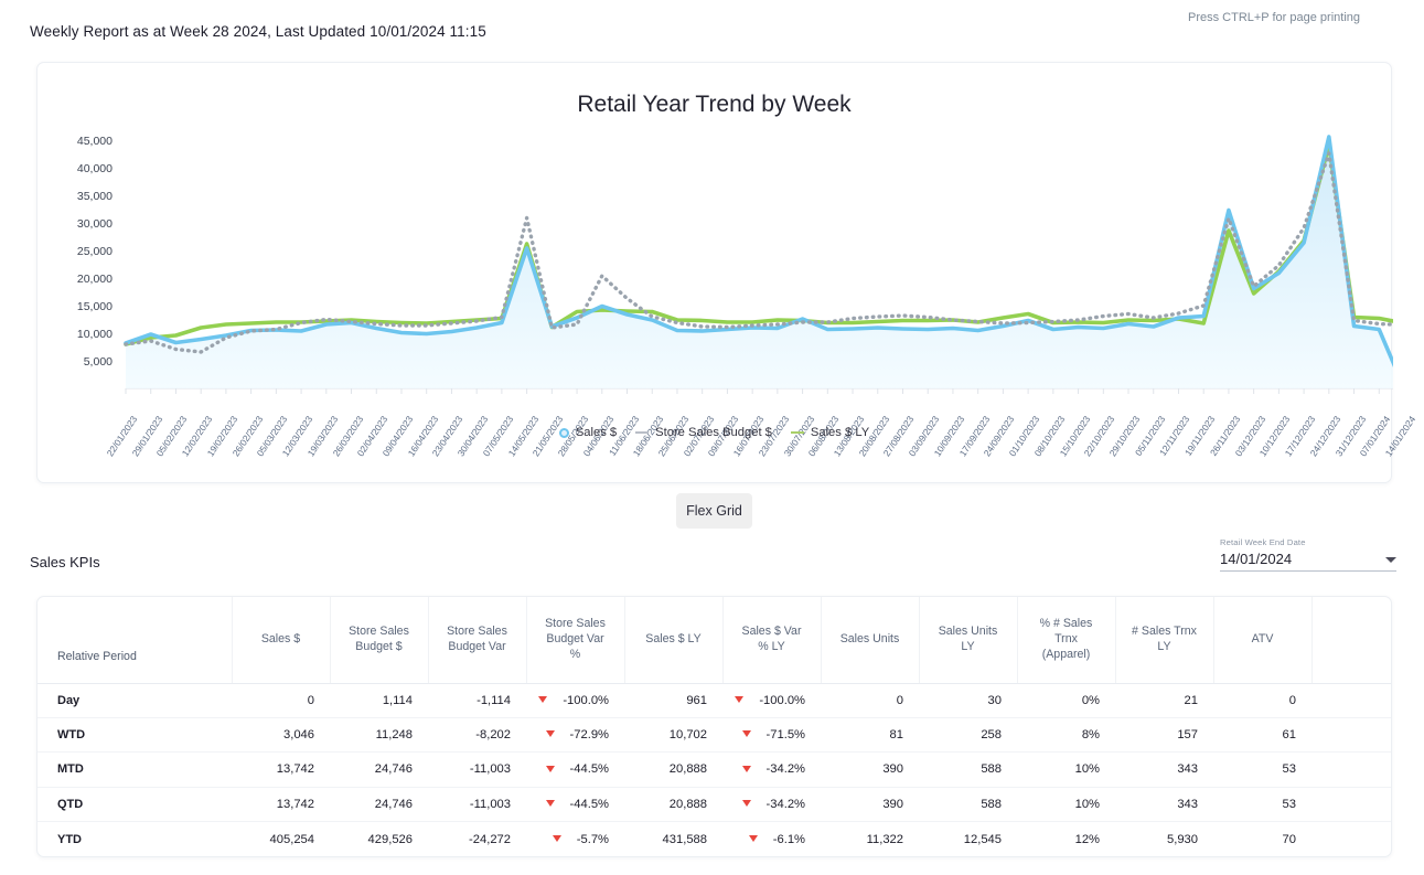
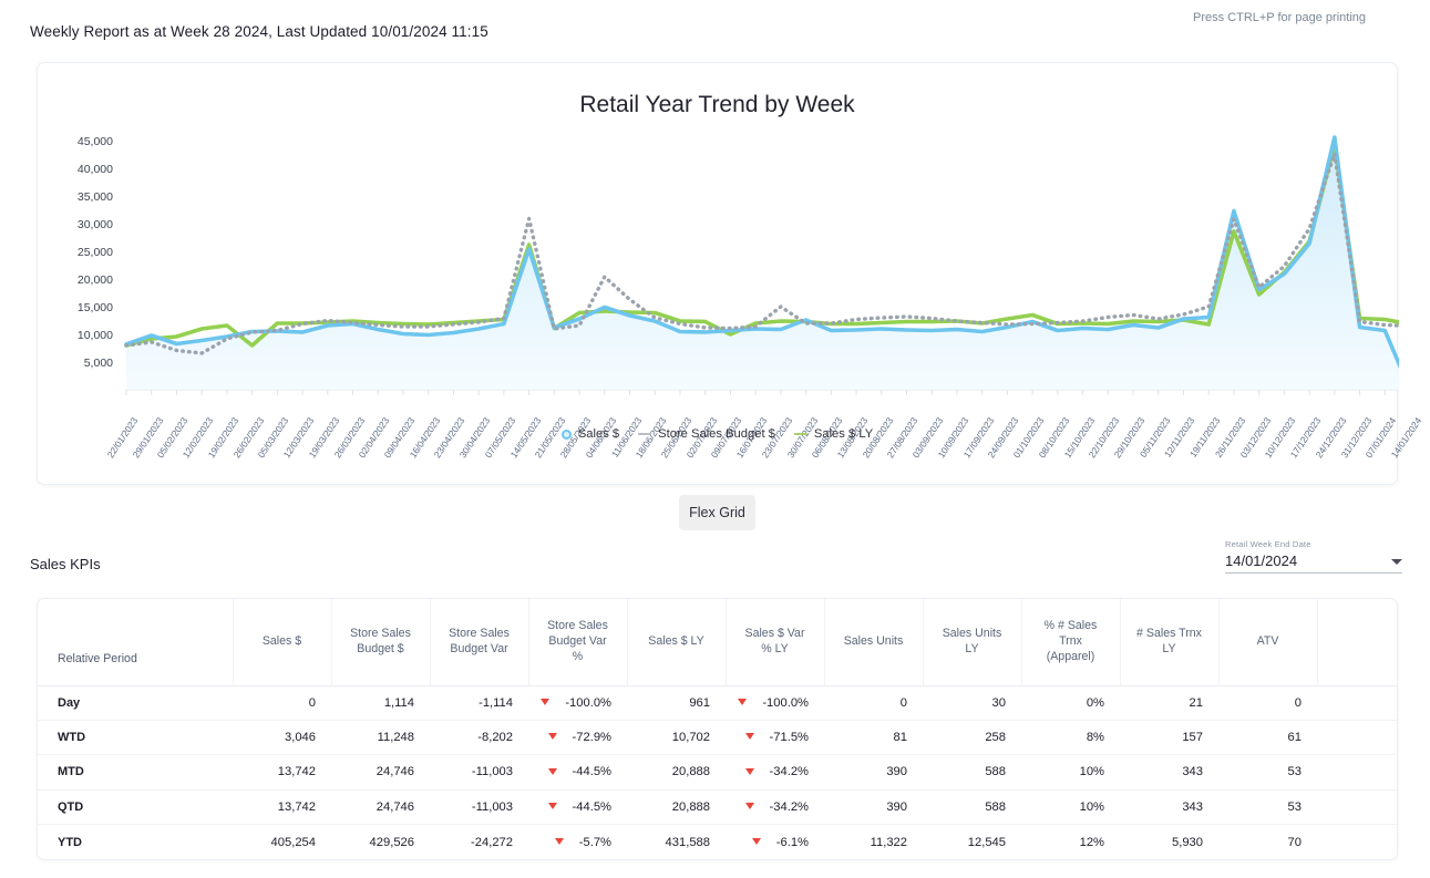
Sales $ LY/26/02/2023: 12000 -> 8000
Sales $ LY/09/07/2023: 12000 -> 10000
Store Sales Budget $/23/07/2023: 12000 -> 15000
